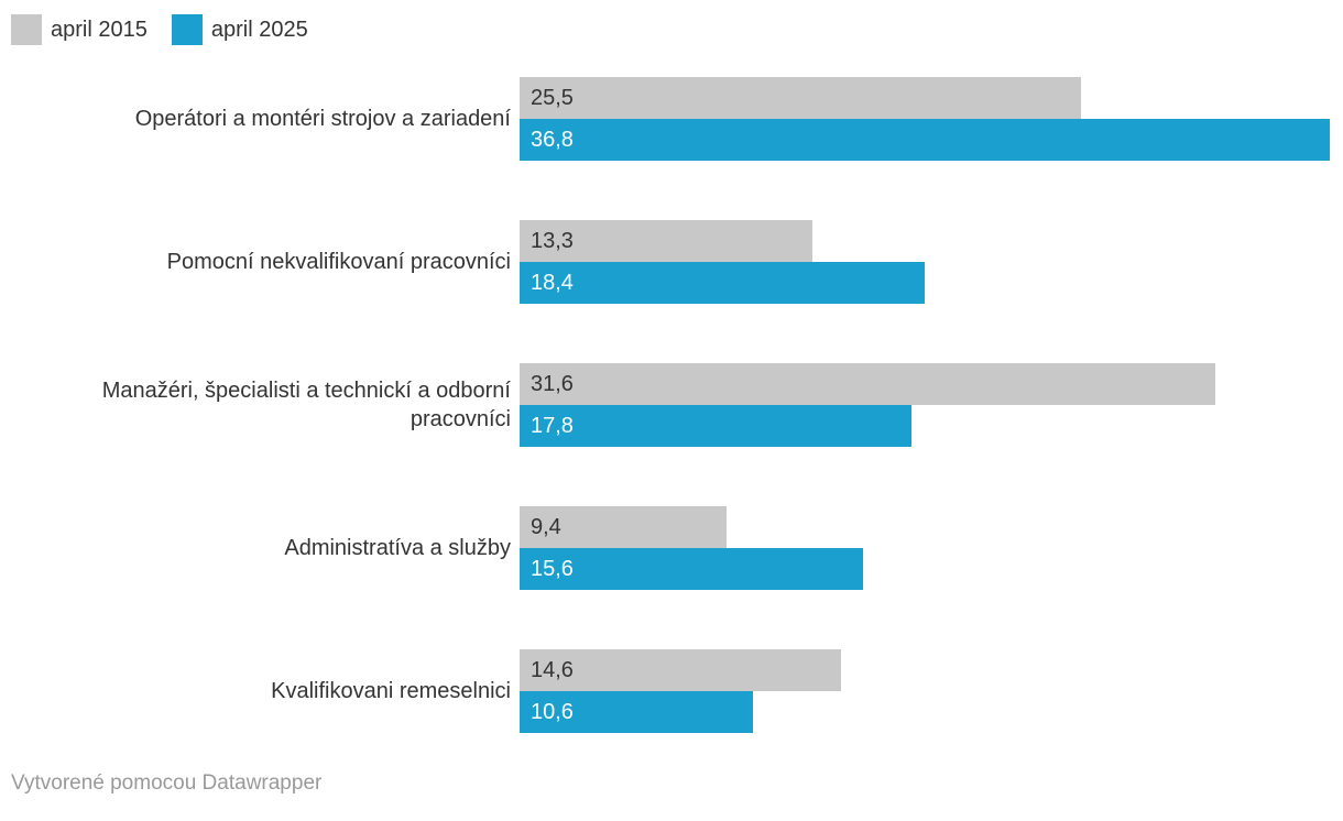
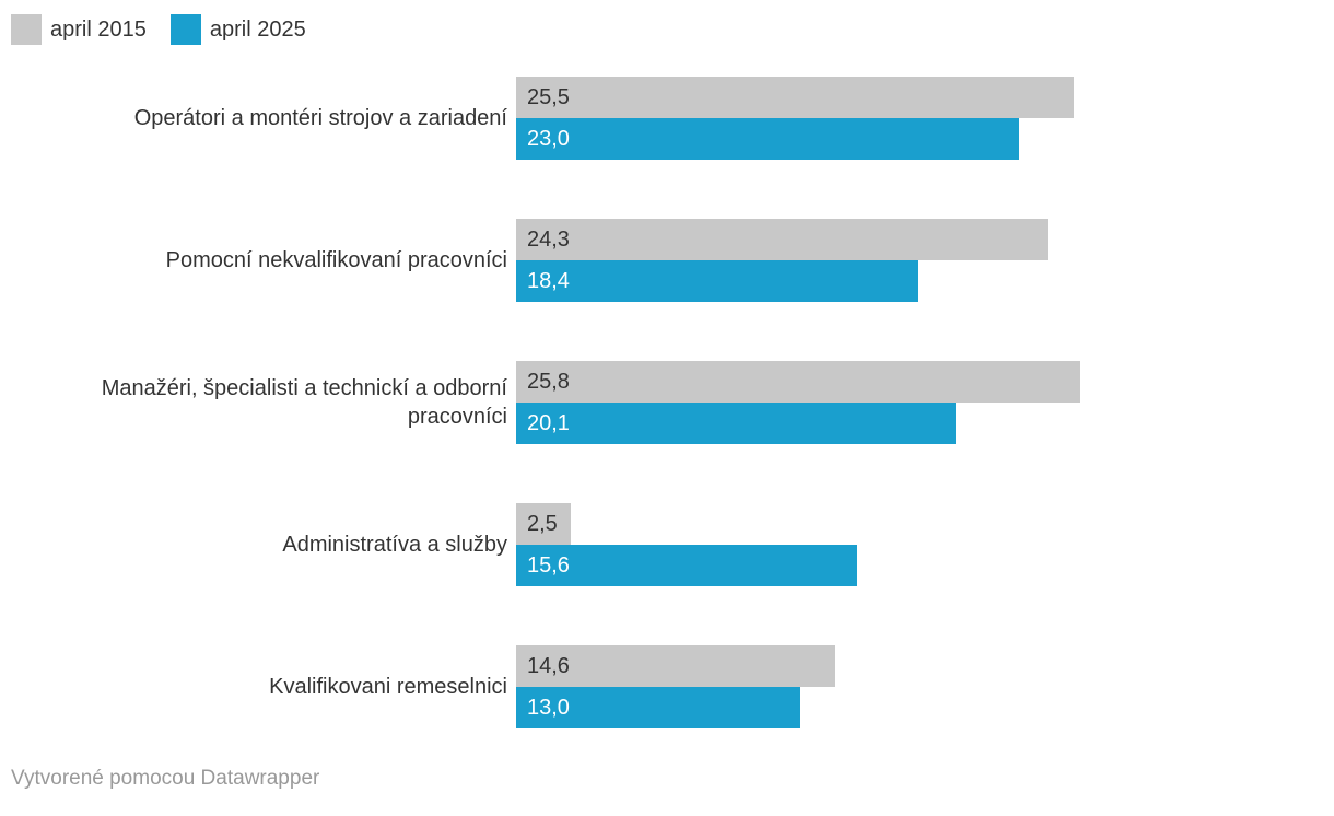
april 2025/Operátori a montéri strojov a zariadení: 36,8 -> 23,0
april 2015/Pomocní nekvalifikovaní pracovníci: 13,3 -> 24,3
april 2015/Manažéri, špecialisti a technickí a odborní pracovníci: 31,6 -> 25,8
april 2025/Manažéri, špecialisti a technickí a odborní pracovníci: 17,8 -> 20,1
april 2015/Administratíva a služby: 9,4 -> 2,5
april 2025/Kvalifikovani remeselnici: 10,6 -> 13,0
